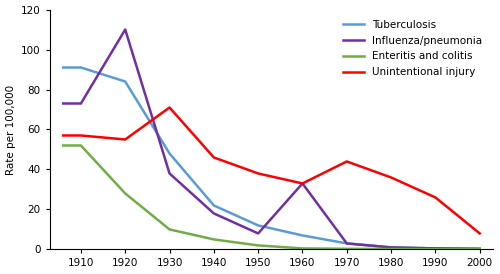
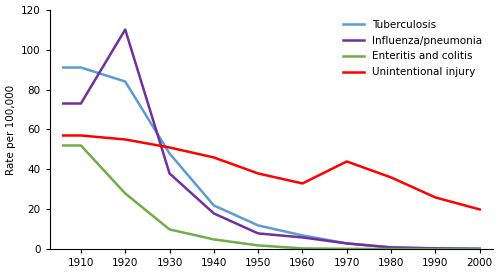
Unintentional injury/1930: 71 -> 51
Influenza/pneumonia/1960: 33 -> 6
Unintentional injury/2000: 8 -> 20
